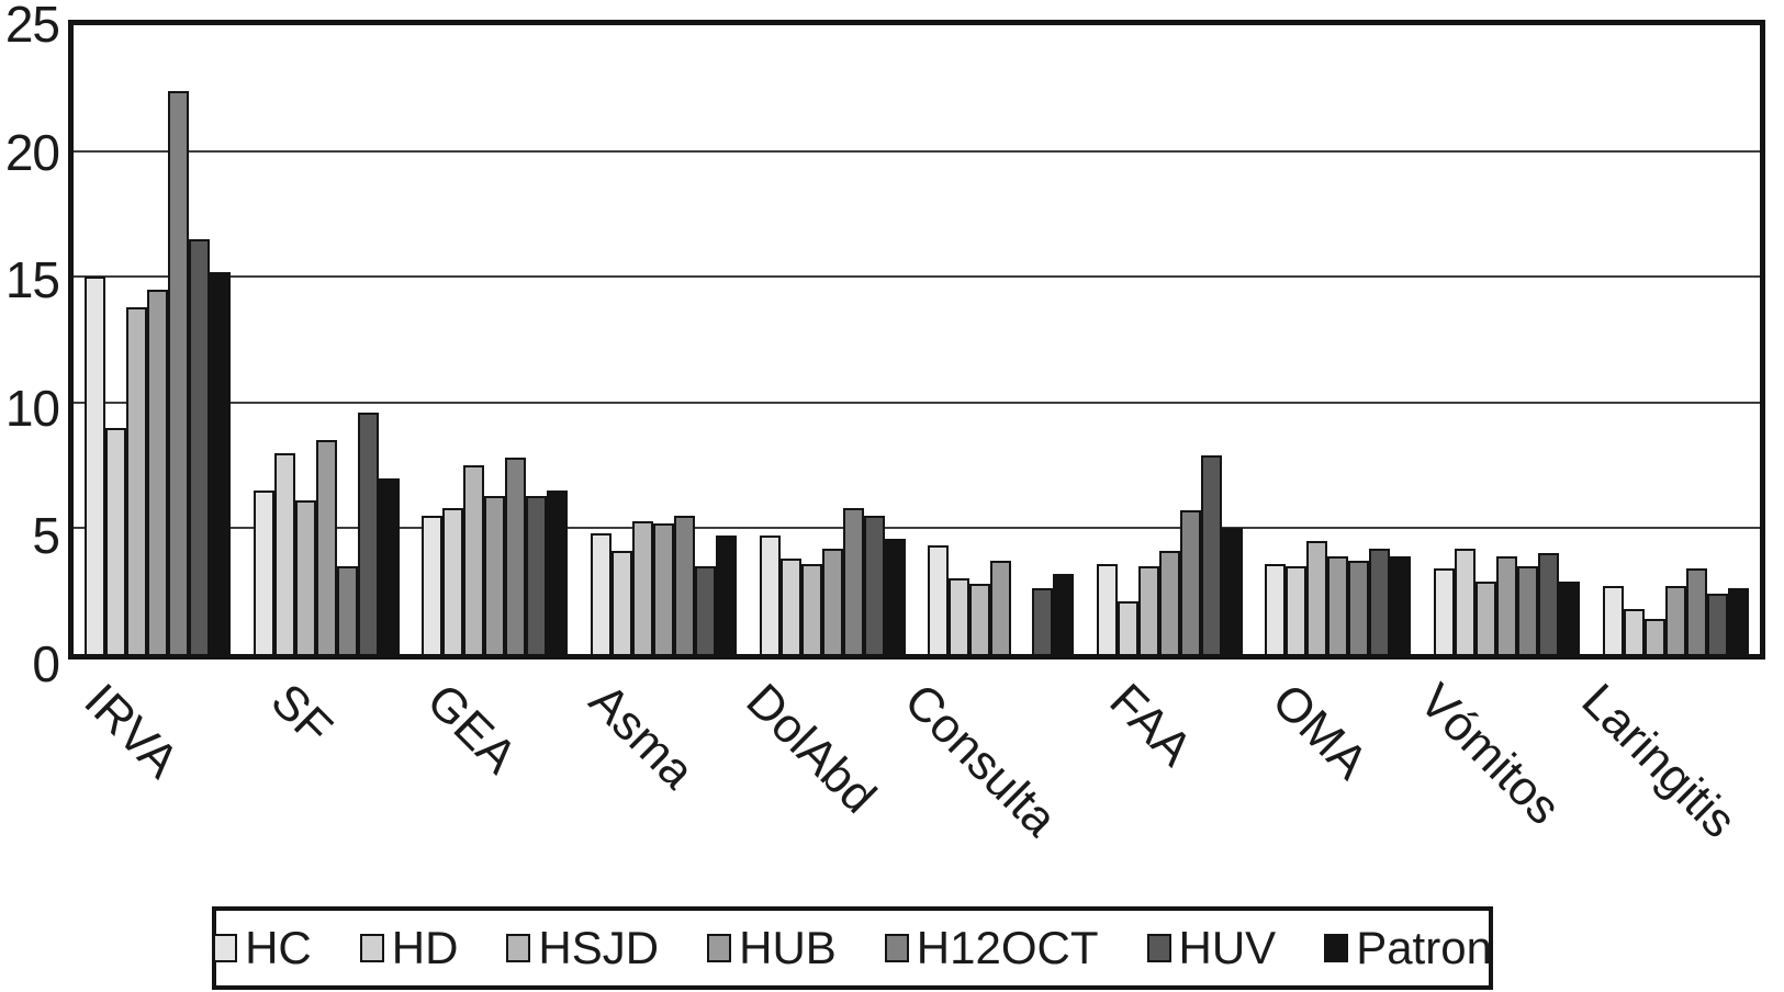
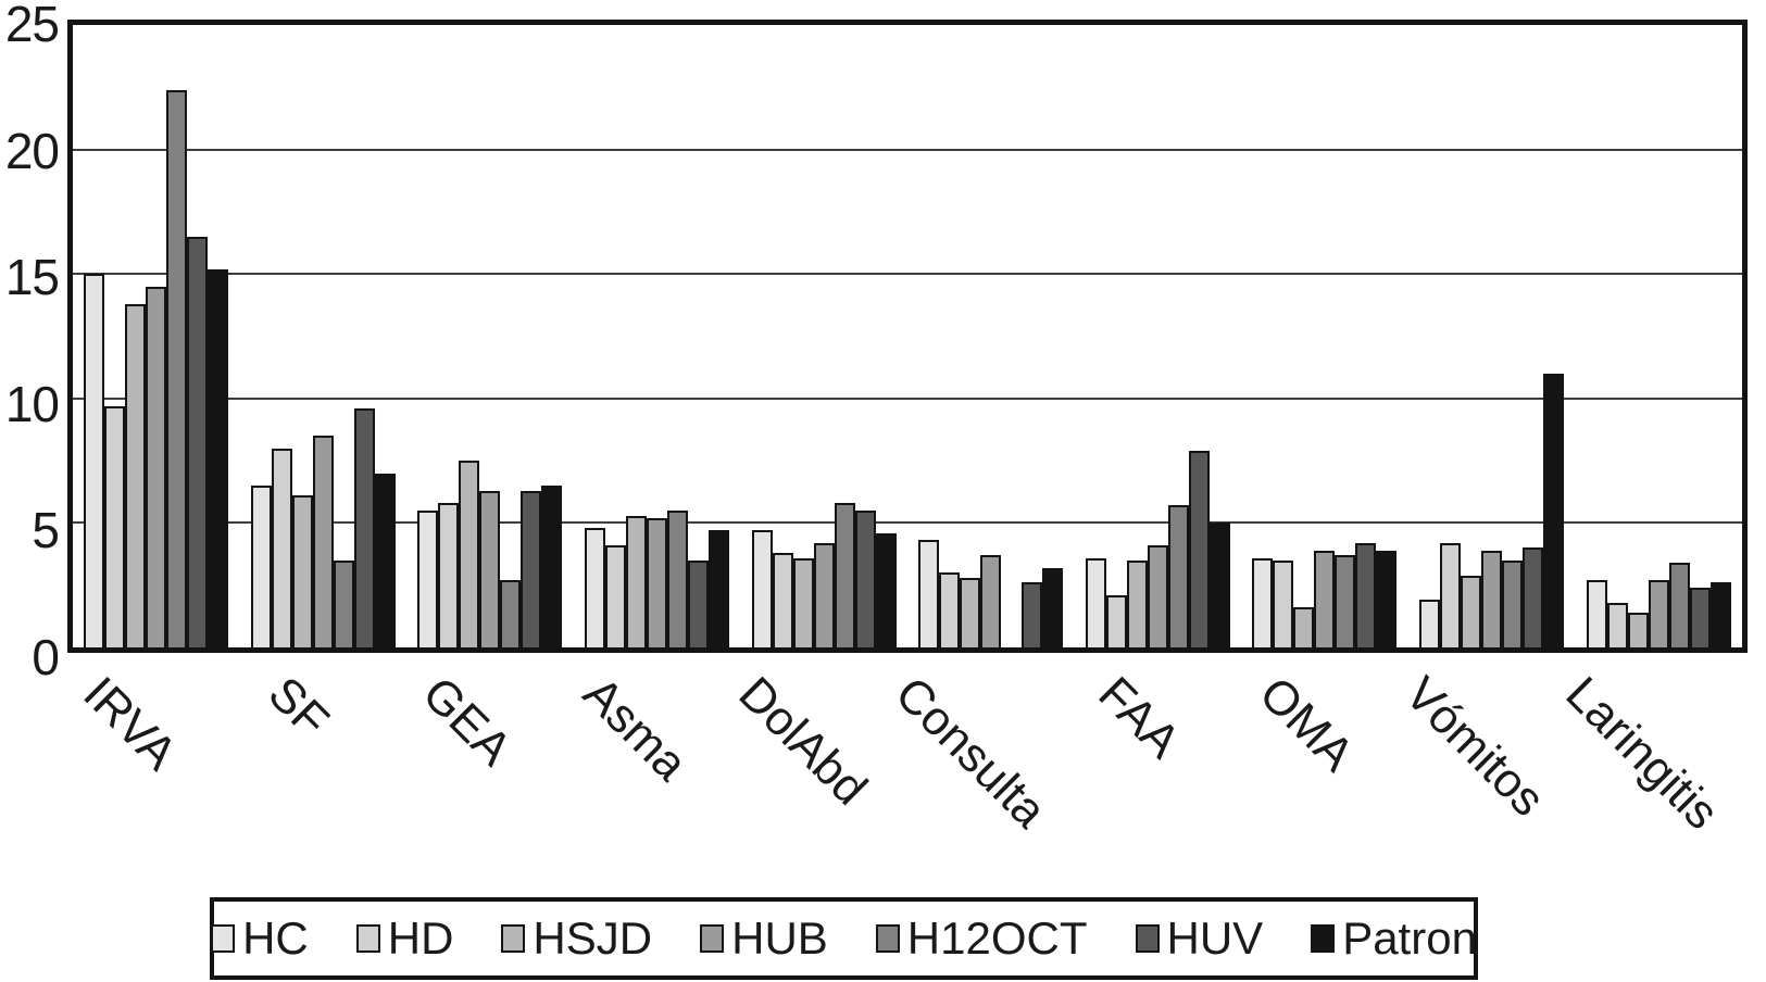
HD/IRVA: 9.0 -> 9.7
H12OCT/GEA: 7.8 -> 2.7
HSJD/OMA: 4.5 -> 1.6
HC/Vómitos: 3.4 -> 1.9
Patron/Vómitos: 2.9 -> 11.0
